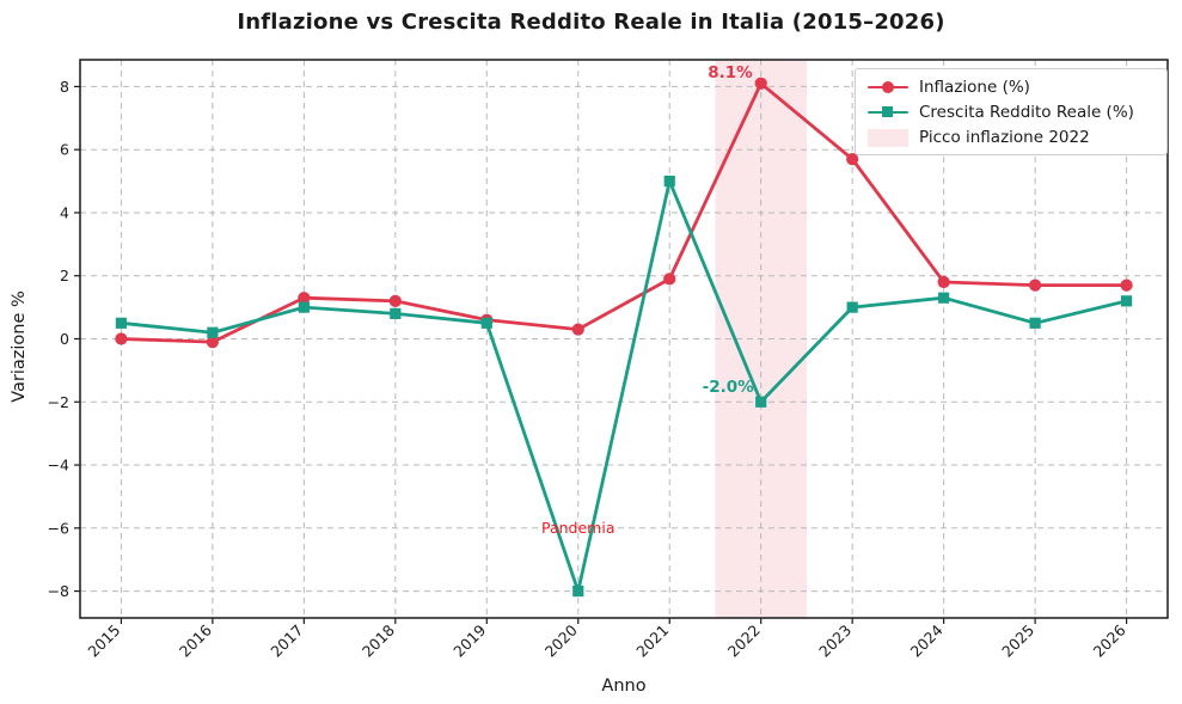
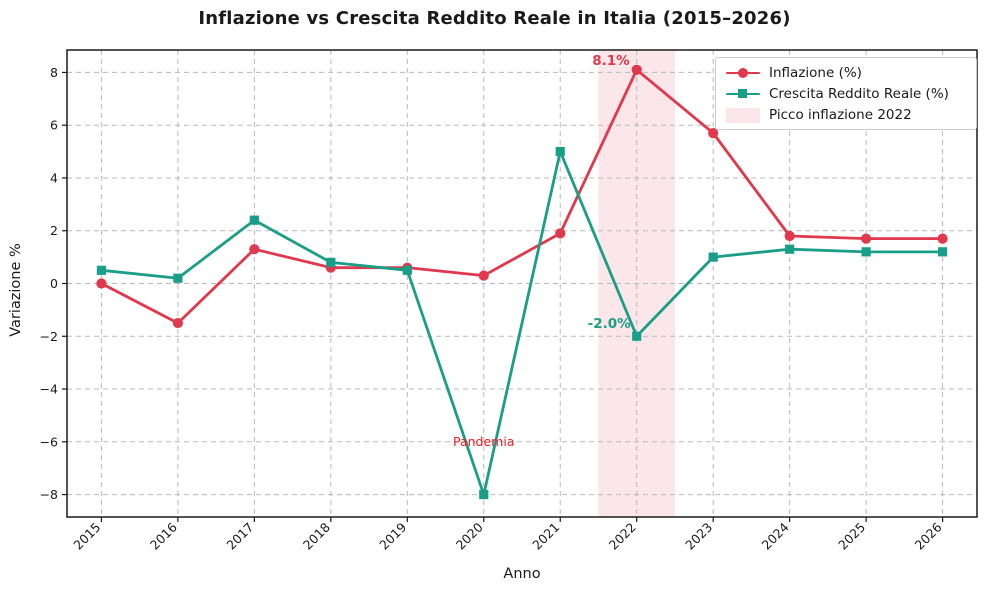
Inflazione (%)/2016: -0.1 -> -1.5
Crescita Reddito Reale (%)/2017: 1.0 -> 2.4
Inflazione (%)/2018: 1.2 -> 0.6
Crescita Reddito Reale (%)/2025: 0.5 -> 1.2
